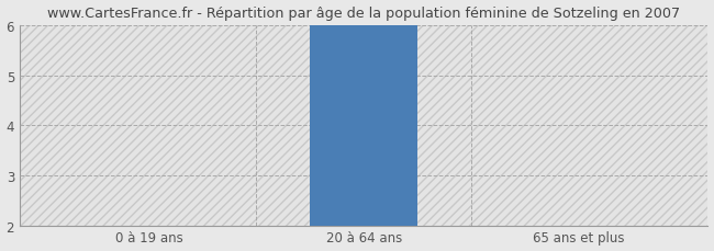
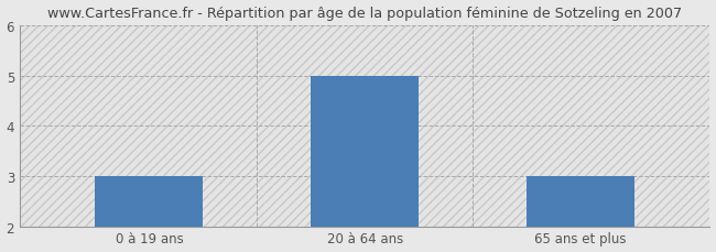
0 à 19 ans: 2 -> 3
20 à 64 ans: 6 -> 5
65 ans et plus: 2 -> 3
